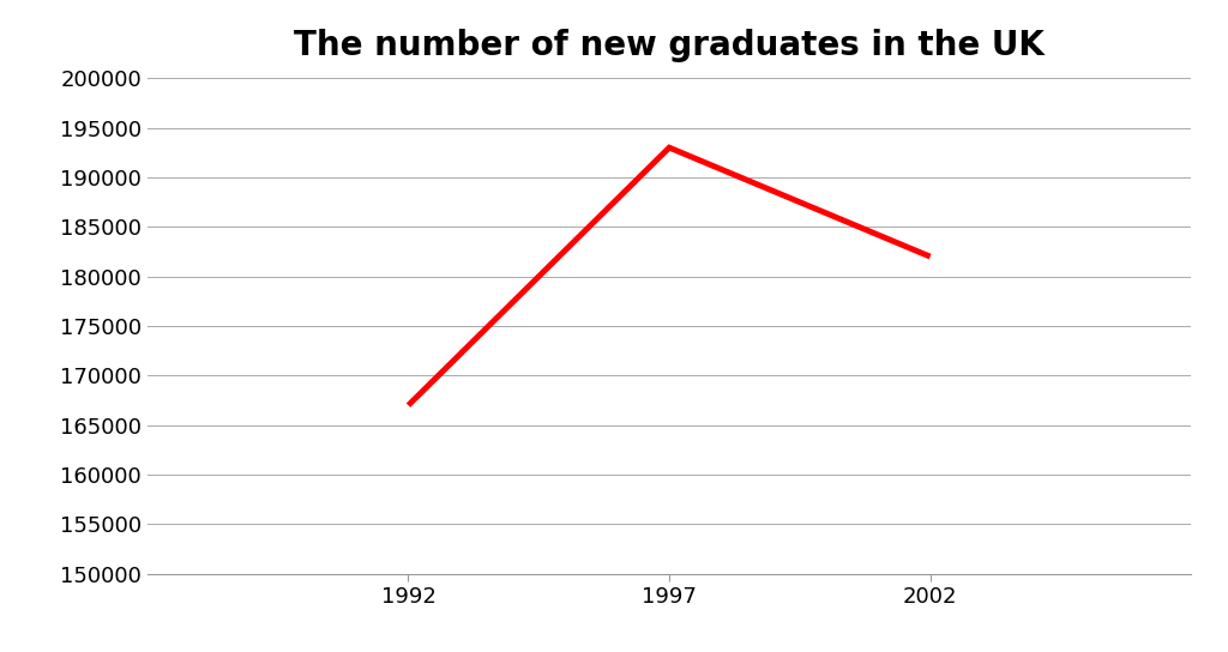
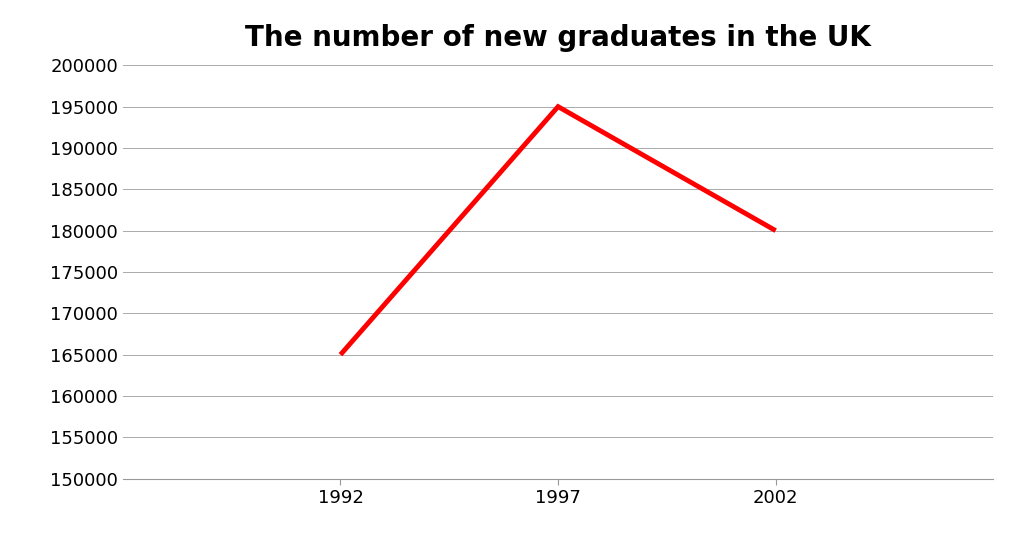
1992: 167000 -> 165000
1997: 193000 -> 195000
2002: 182000 -> 180000
